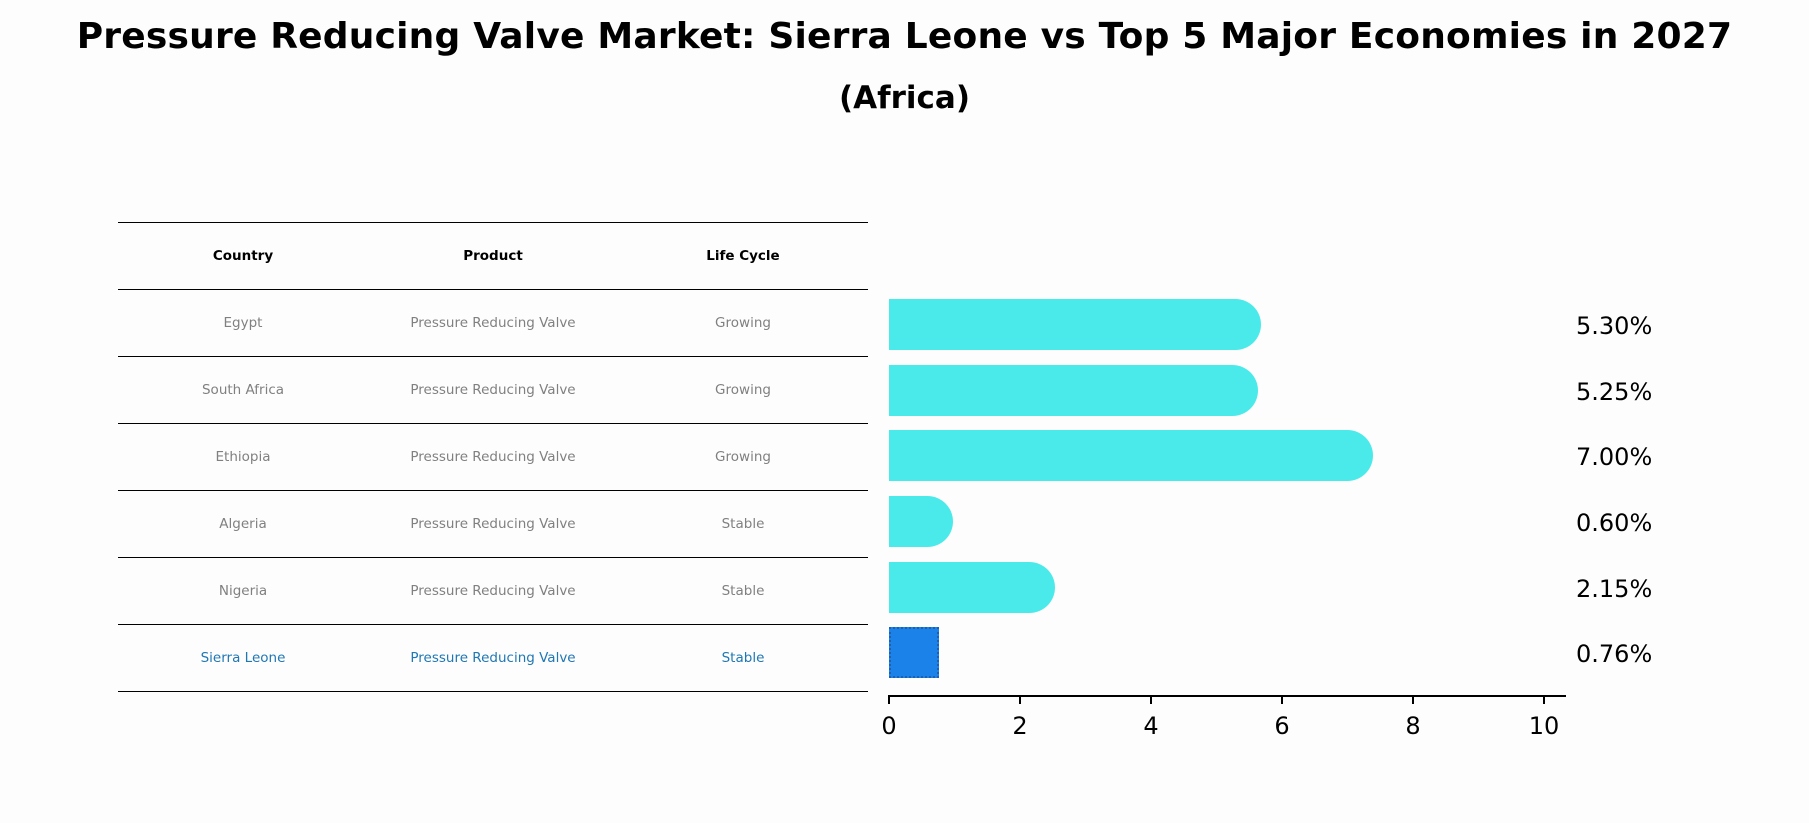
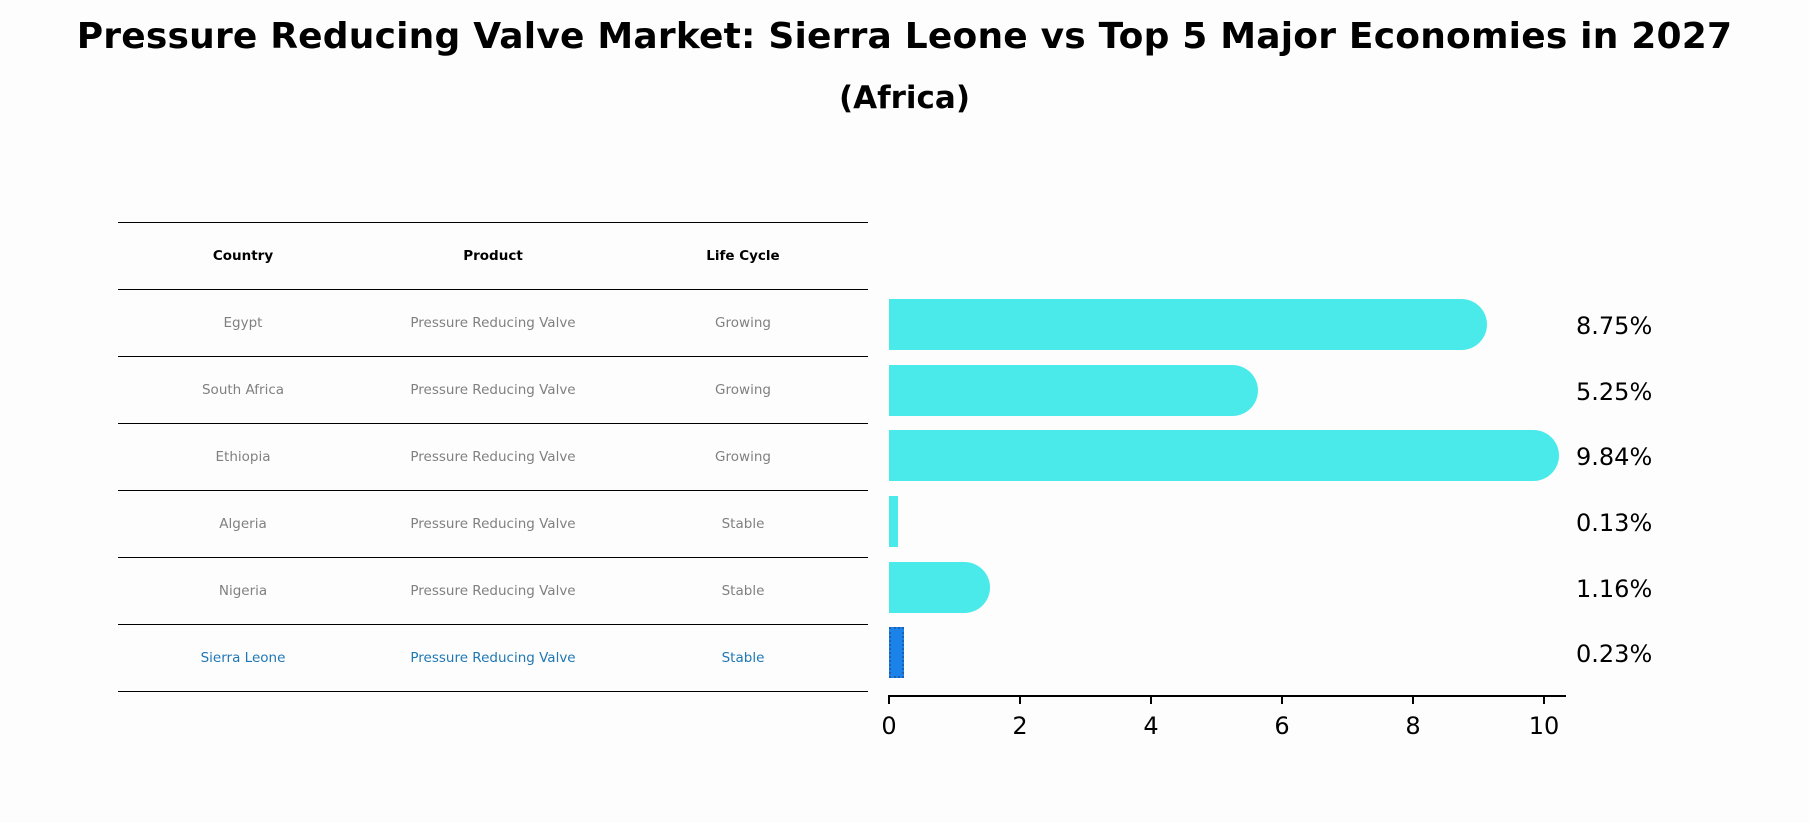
Egypt: 5.30% -> 8.75%
Ethiopia: 7.00% -> 9.84%
Algeria: 0.60% -> 0.13%
Nigeria: 2.15% -> 1.16%
Sierra Leone: 0.76% -> 0.23%
